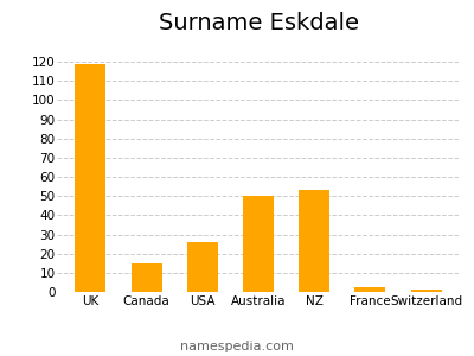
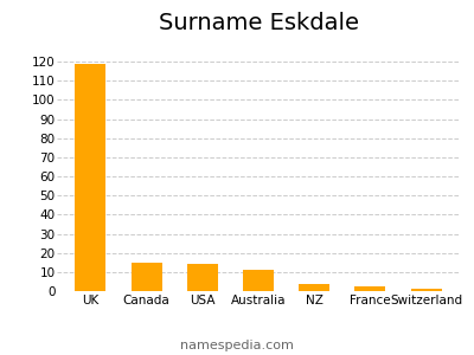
USA: 26 -> 14
Australia: 50 -> 11
NZ: 53 -> 4
